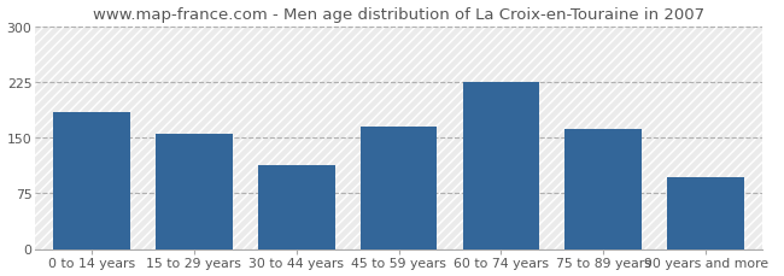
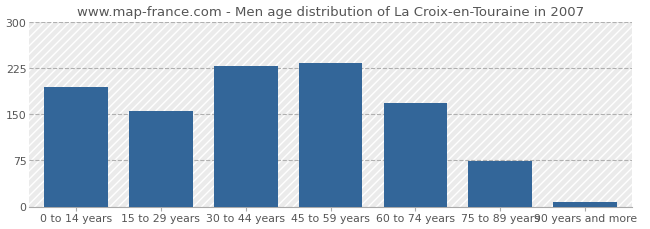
0 to 14 years: 184 -> 193
30 to 44 years: 112 -> 228
45 to 59 years: 164 -> 232
60 to 74 years: 224 -> 168
75 to 89 years: 162 -> 74
90 years and more: 96 -> 7
